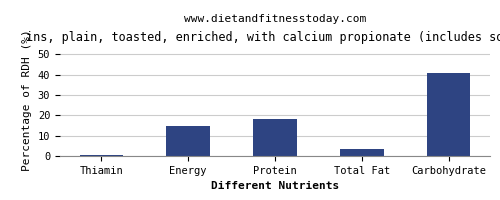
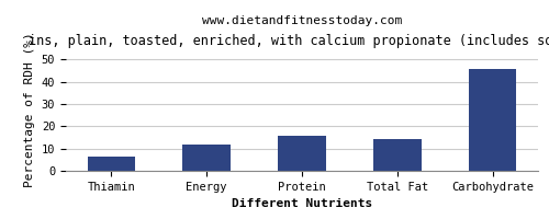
Thiamin: 0.5 -> 6.5
Energy: 14.5 -> 12.0
Protein: 18.0 -> 15.5
Total Fat: 3.5 -> 14.0
Carbohydrate: 41.0 -> 45.5
